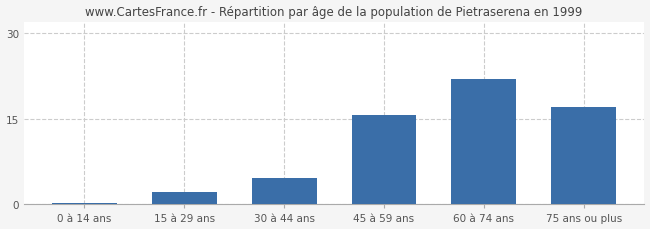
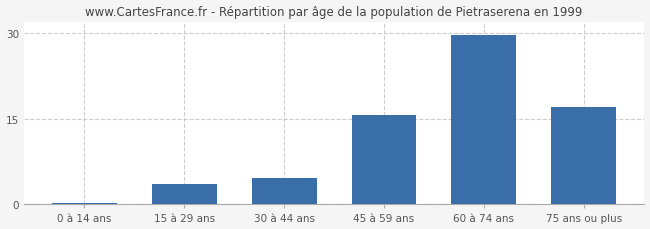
15 à 29 ans: 2.2 -> 3.5
60 à 74 ans: 22.0 -> 29.6
